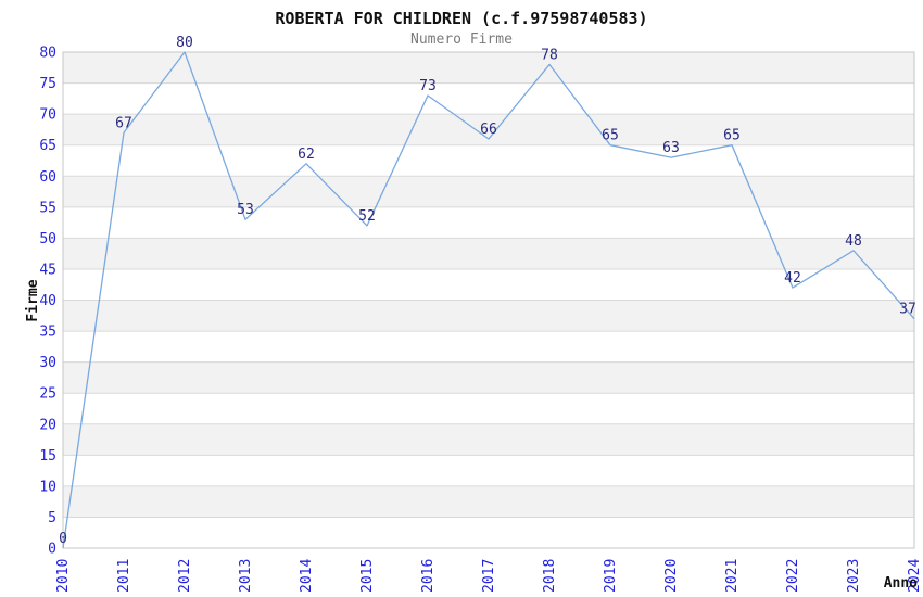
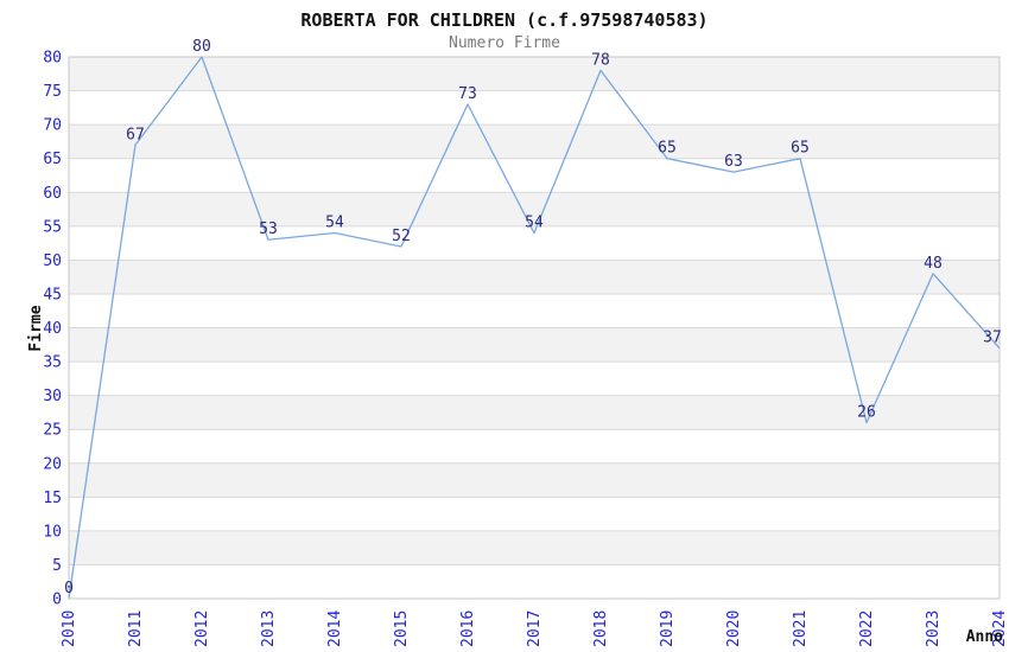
2014: 62 -> 54
2017: 66 -> 54
2022: 42 -> 26
